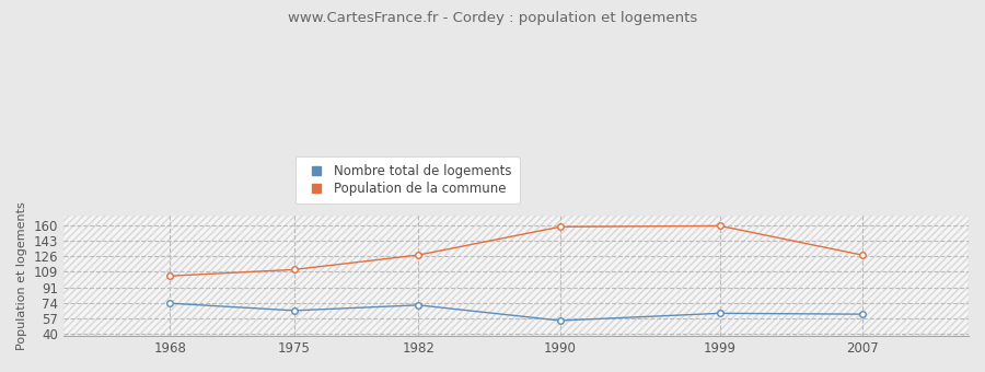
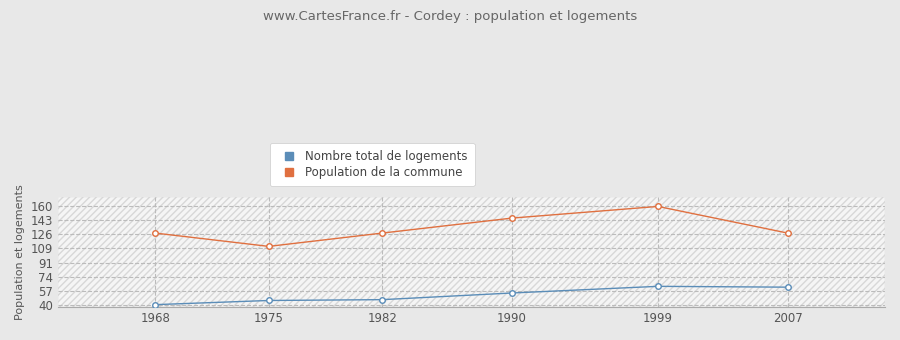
Nombre total de logements/1968: 74 -> 41
Population de la commune/1968: 104 -> 127
Nombre total de logements/1975: 66 -> 46
Nombre total de logements/1982: 72 -> 47
Population de la commune/1990: 158 -> 145
